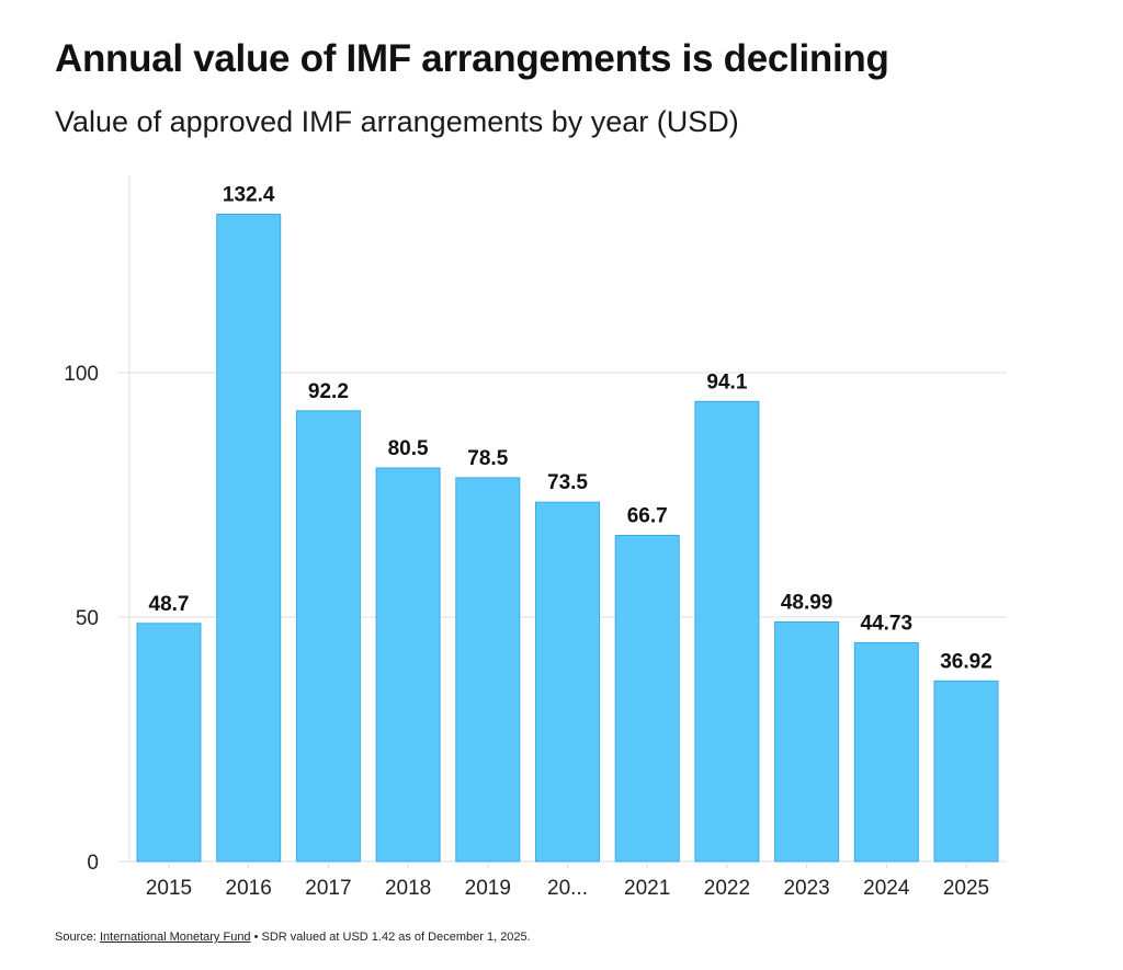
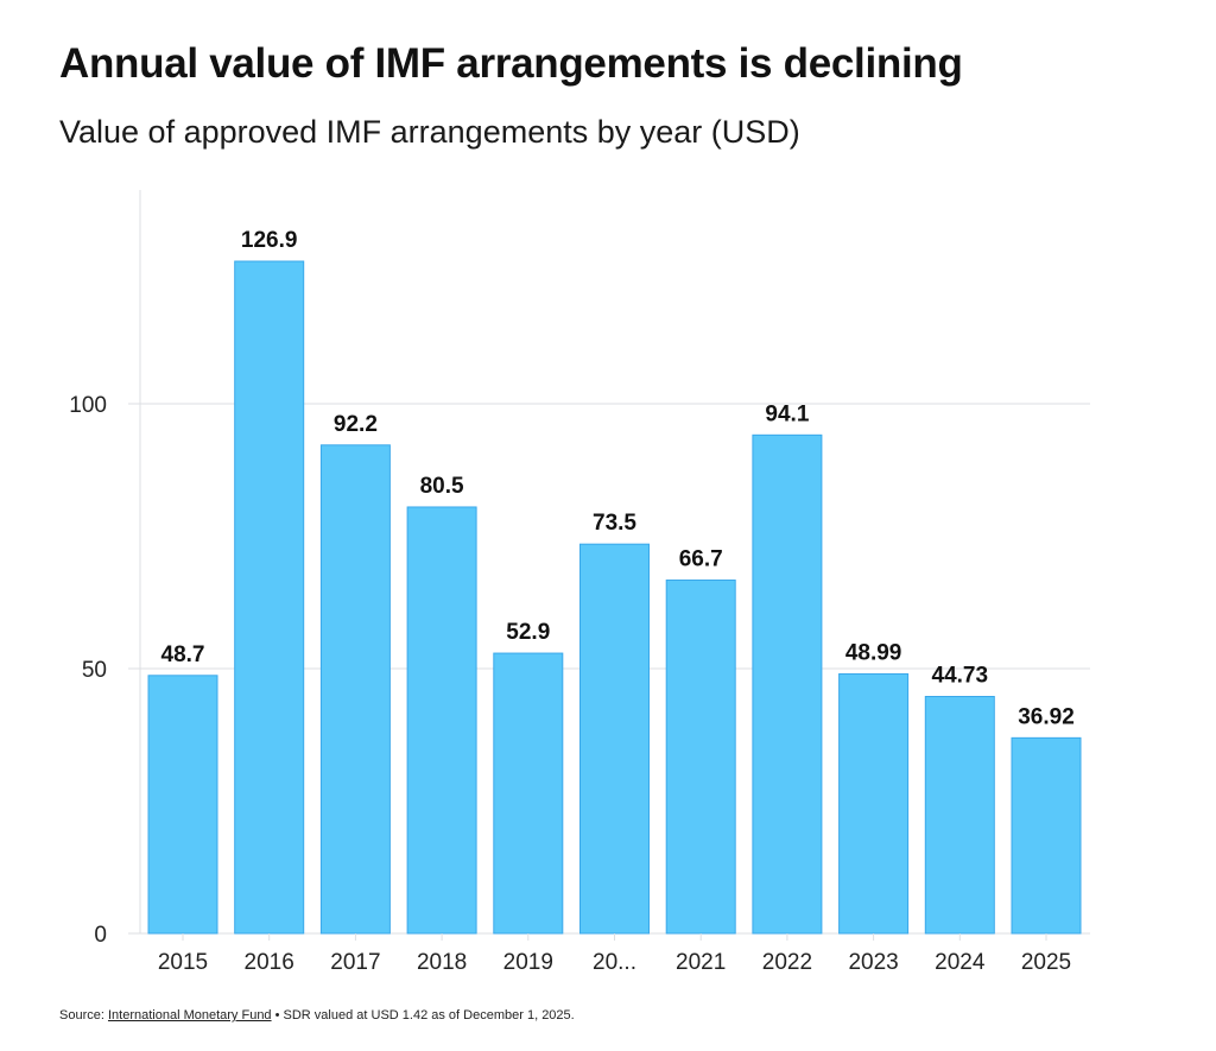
2016: 132.4 -> 126.9
2019: 78.5 -> 52.9
